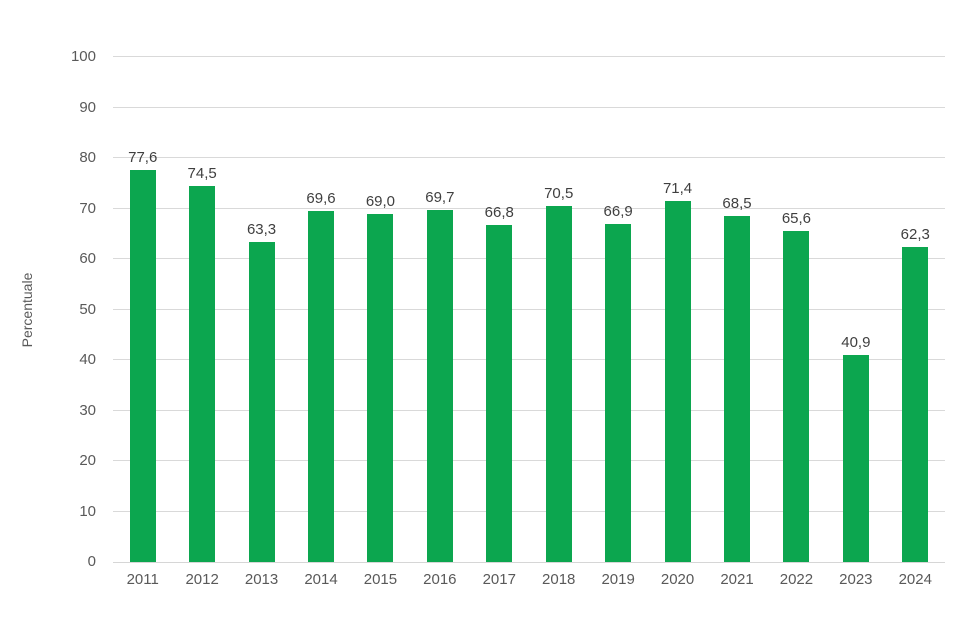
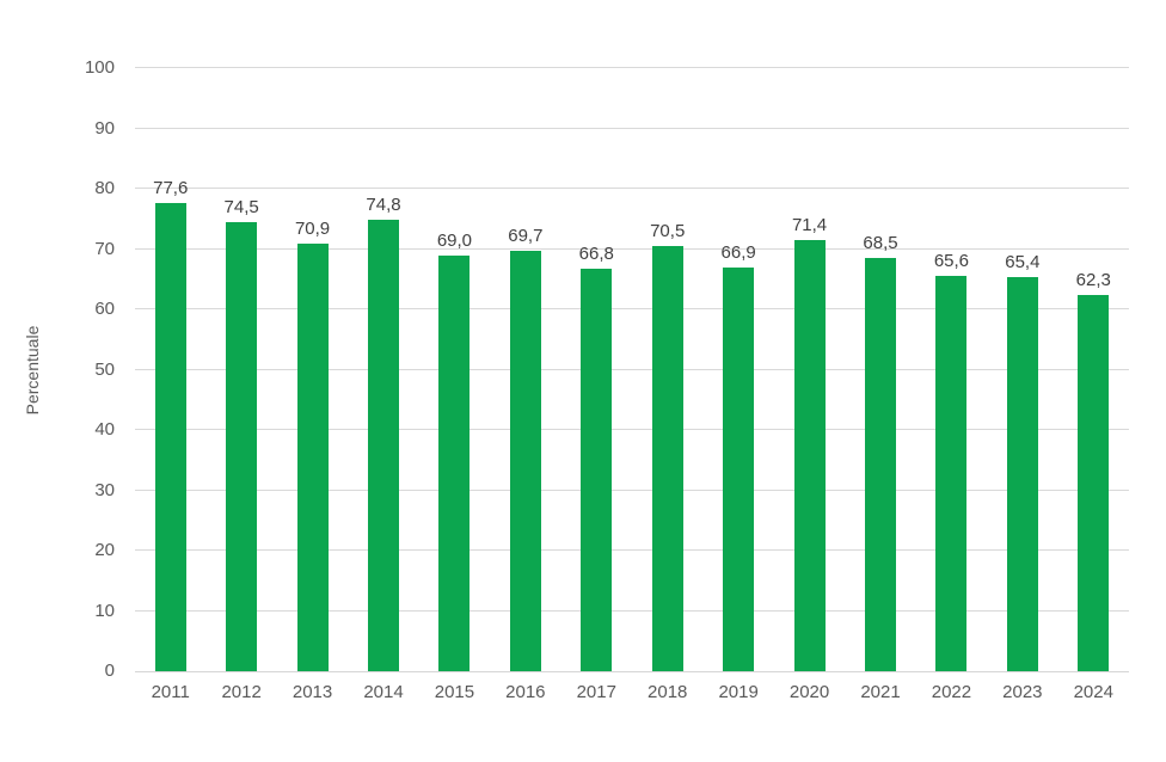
2013: 63,3 -> 70,9
2014: 69,6 -> 74,8
2023: 40,9 -> 65,4
